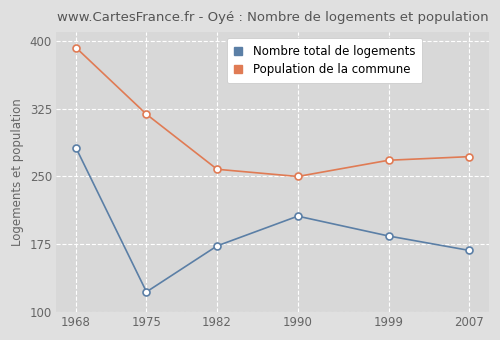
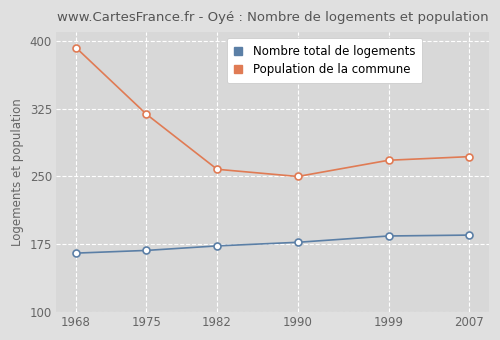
Nombre total de logements/1968: 282 -> 165
Nombre total de logements/1975: 122 -> 168
Nombre total de logements/1990: 206 -> 177
Nombre total de logements/2007: 168 -> 185
